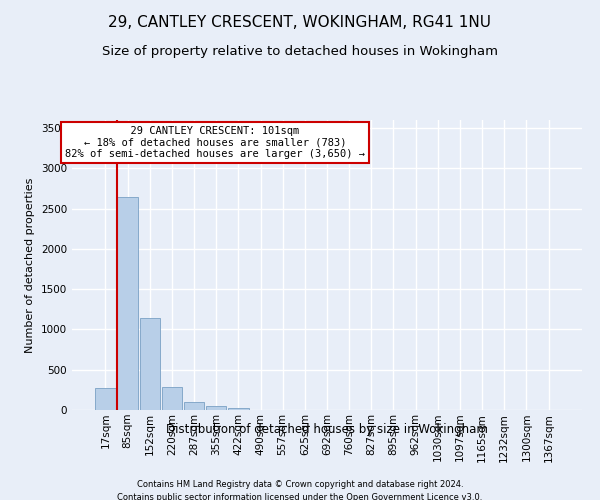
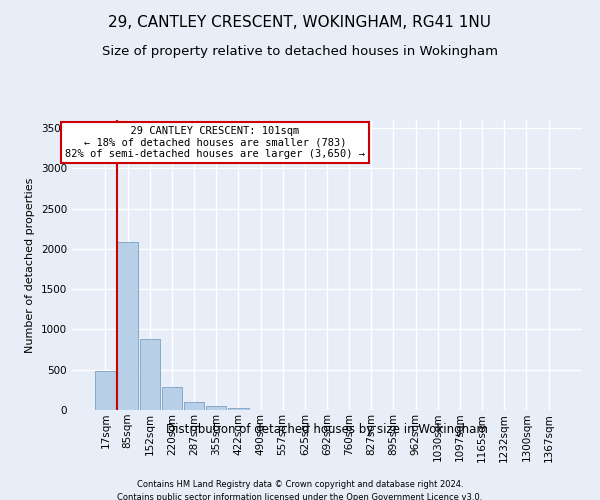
17sqm: 270 -> 480
85sqm: 2650 -> 2080
152sqm: 1140 -> 880
